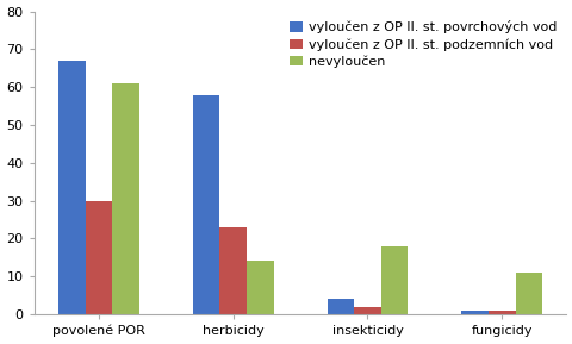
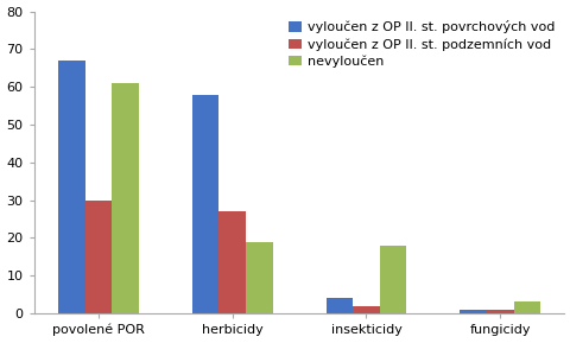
vyloučen z OP II. st. podzemních vod/herbicidy: 23 -> 27
nevyloučen/herbicidy: 14 -> 19
nevyloučen/fungicidy: 11 -> 3
